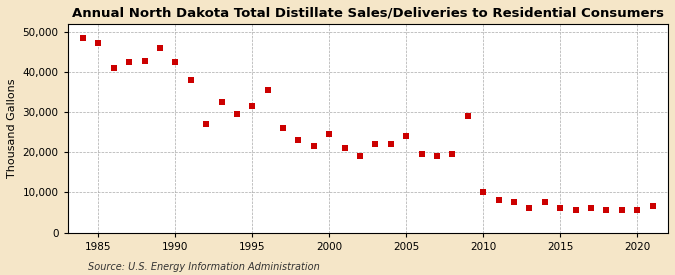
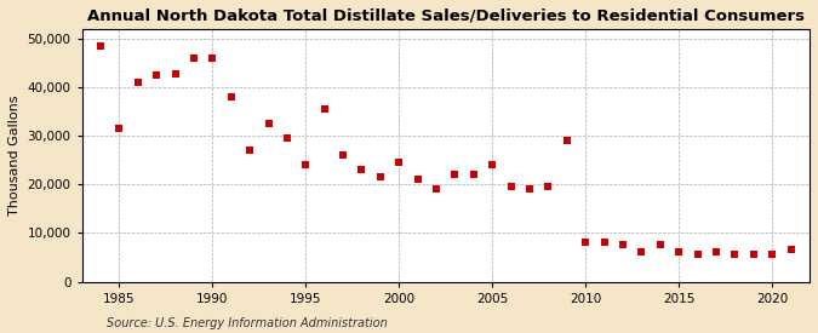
1985: 47,200 -> 31,500
1990: 42,500 -> 46,000
1995: 31,500 -> 24,000
2010: 10,000 -> 8,000
